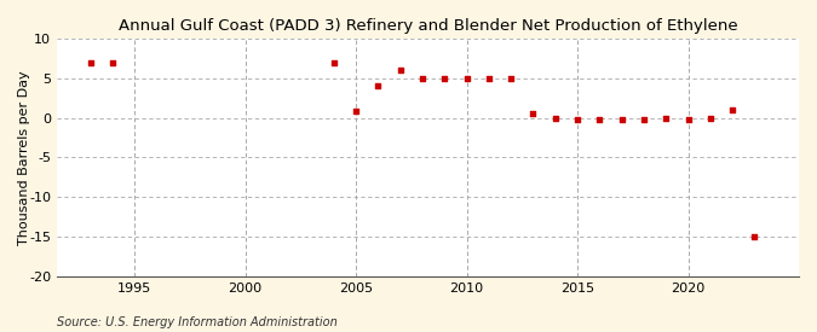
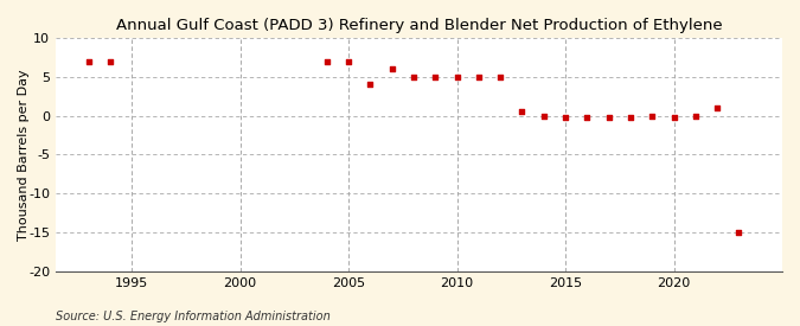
2005: 0.8 -> 7.0
